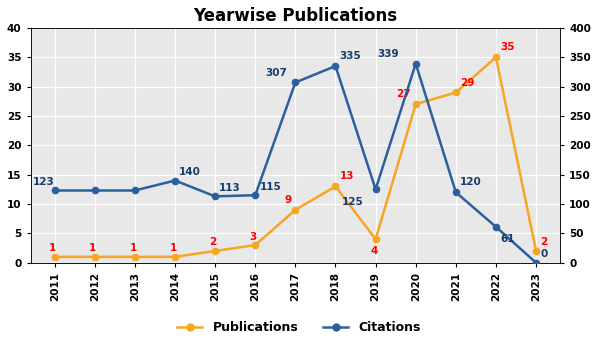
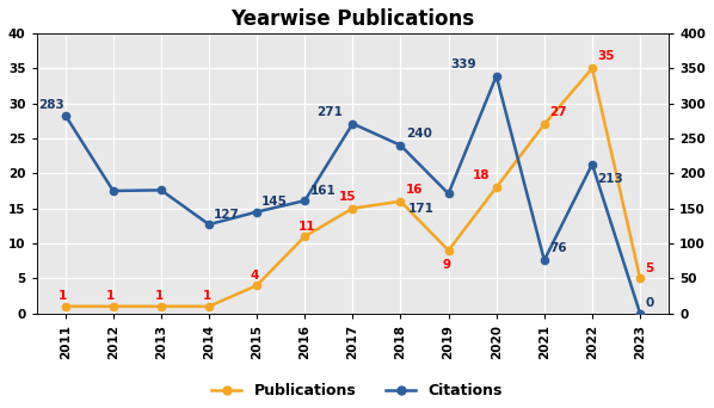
Citations/2011: 123 -> 283
Citations/2012: 123 -> 175
Citations/2013: 123 -> 176
Citations/2014: 140 -> 127
Publications/2015: 2 -> 4
Citations/2015: 113 -> 145
Publications/2016: 3 -> 11
Citations/2016: 115 -> 161
Publications/2017: 9 -> 15
Citations/2017: 307 -> 271
Publications/2018: 13 -> 16
Citations/2018: 335 -> 240
Publications/2019: 4 -> 9
Citations/2019: 125 -> 171
Publications/2020: 27 -> 18
Publications/2021: 29 -> 27
Citations/2021: 120 -> 76
Citations/2022: 61 -> 213
Publications/2023: 2 -> 5
